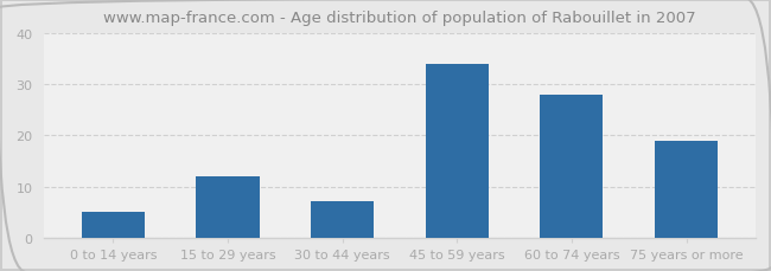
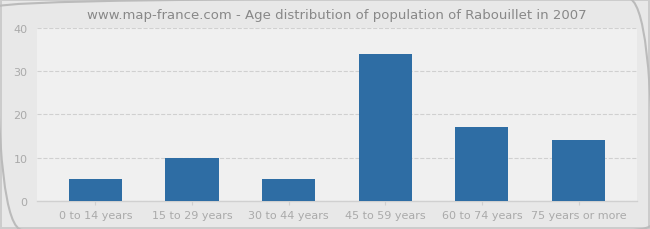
15 to 29 years: 12 -> 10
30 to 44 years: 7 -> 5
60 to 74 years: 28 -> 17
75 years or more: 19 -> 14
